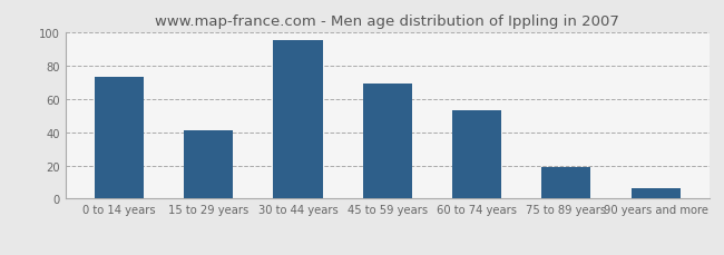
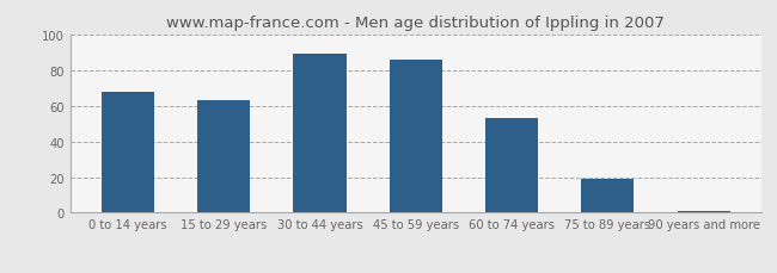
0 to 14 years: 73 -> 68
15 to 29 years: 41 -> 63
30 to 44 years: 95 -> 89
45 to 59 years: 69 -> 86
90 years and more: 6 -> 1
